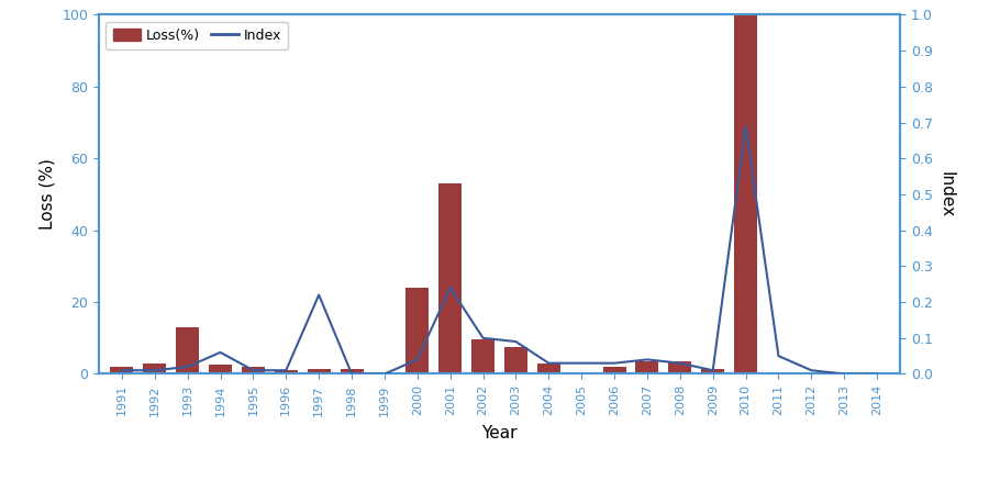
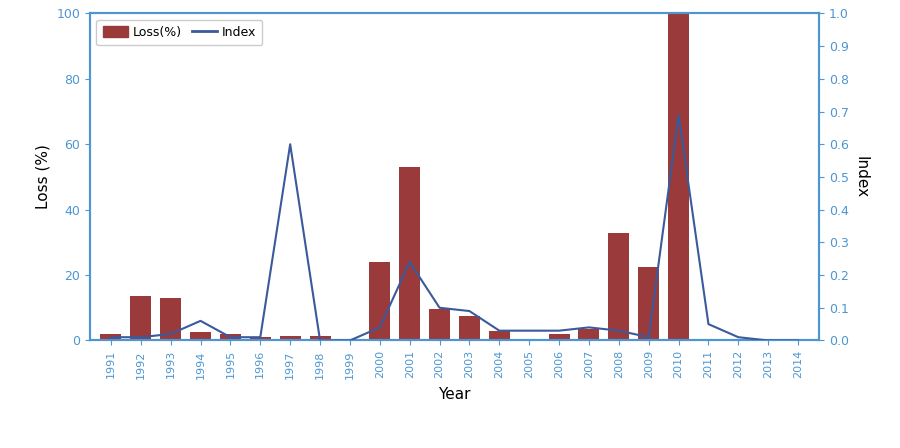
Loss(%)/1992: 3.0 -> 13.5
Index/1997: 0.22 -> 0.60
Loss(%)/2008: 3.5 -> 33.0
Loss(%)/2009: 1.5 -> 22.5
